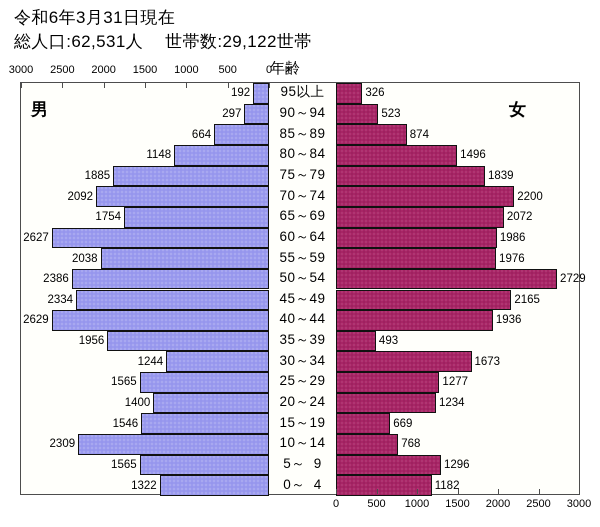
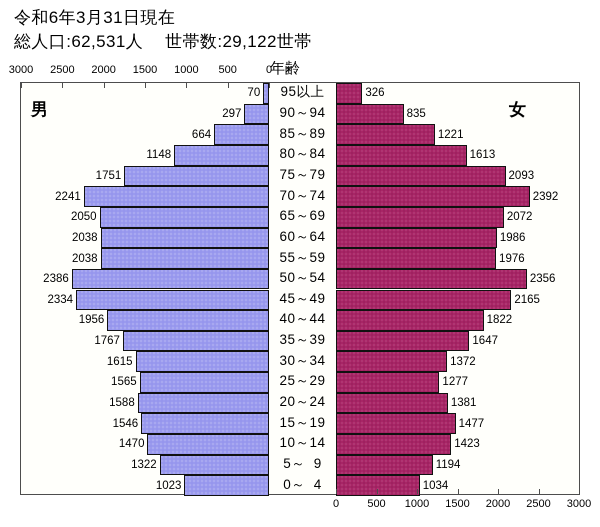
男/95以上: 192 -> 70
女/90～94: 523 -> 835
女/85～89: 874 -> 1221
女/80～84: 1496 -> 1613
男/75～79: 1885 -> 1751
女/75～79: 1839 -> 2093
男/70～74: 2092 -> 2241
女/70～74: 2200 -> 2392
男/65～69: 1754 -> 2050
男/60～64: 2627 -> 2038
女/50～54: 2729 -> 2356
男/40～44: 2629 -> 1956
女/40～44: 1936 -> 1822
男/35～39: 1956 -> 1767
女/35～39: 493 -> 1647
男/30～34: 1244 -> 1615
女/30～34: 1673 -> 1372
男/20～24: 1400 -> 1588
女/20～24: 1234 -> 1381
女/15～19: 669 -> 1477
男/10～14: 2309 -> 1470
女/10～14: 768 -> 1423
男/5～ 9: 1565 -> 1322
女/5～ 9: 1296 -> 1194
男/0～ 4: 1322 -> 1023
女/0～ 4: 1182 -> 1034
